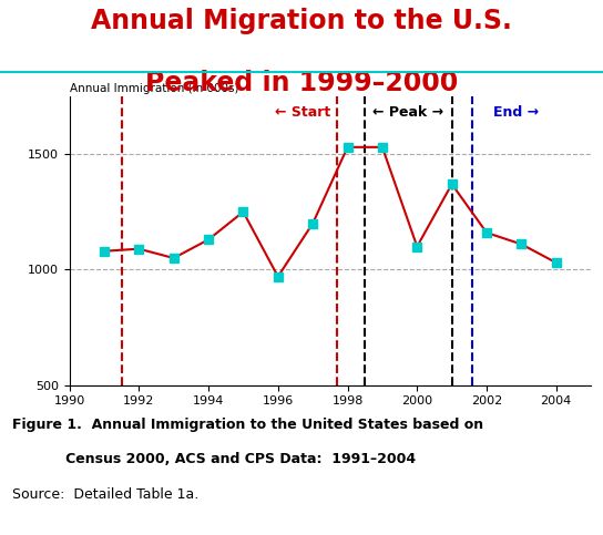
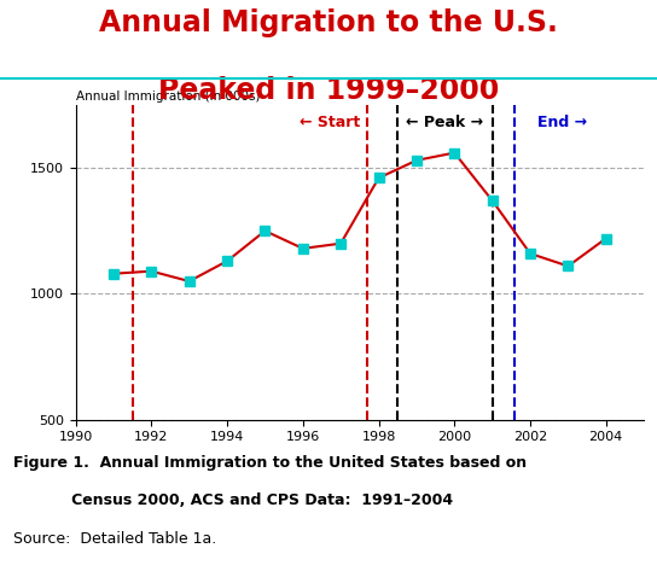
1996: 970 -> 1180
1998: 1530 -> 1460
2000: 1100 -> 1560
2004: 1030 -> 1220
